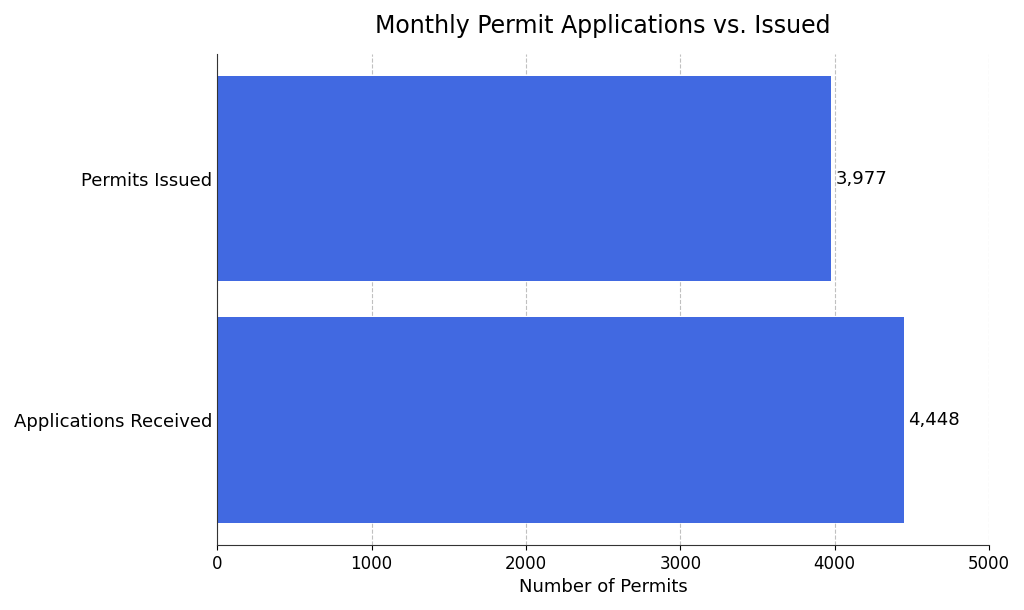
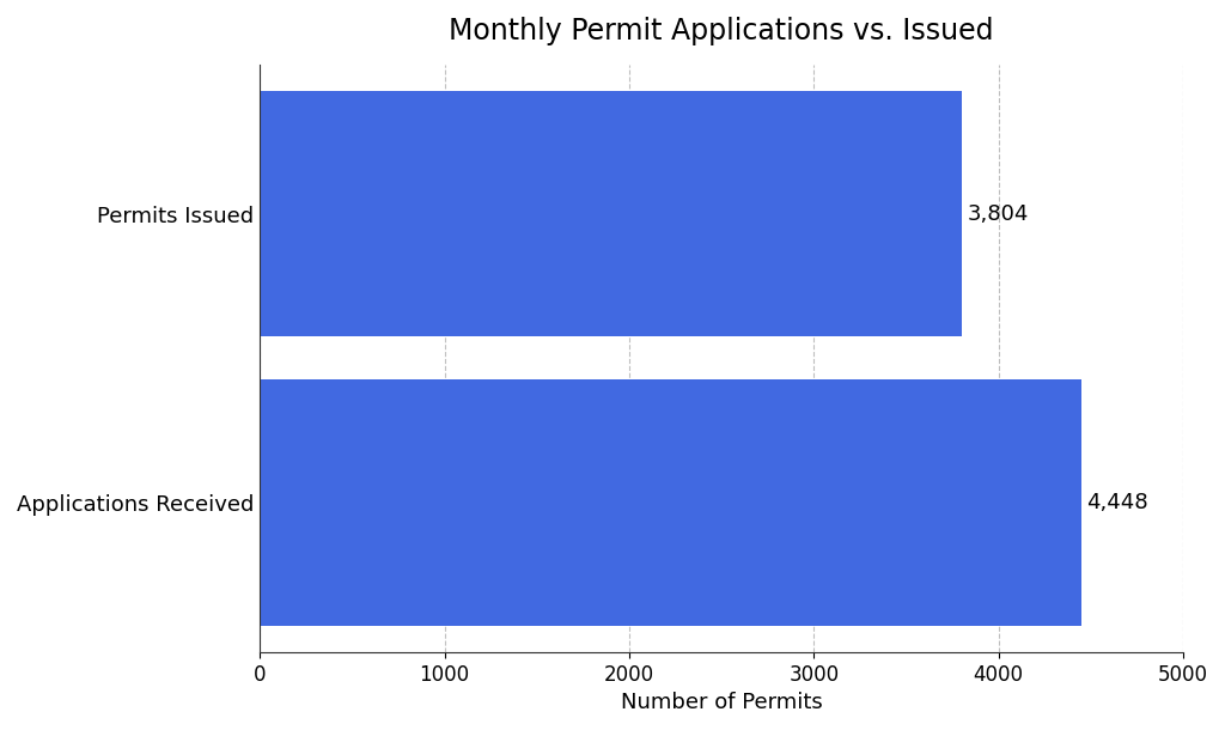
Permits Issued: 3,977 -> 3,804
